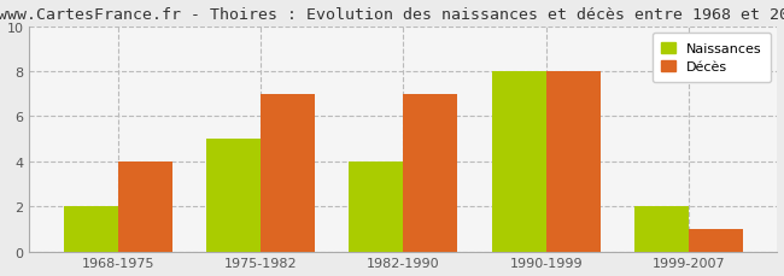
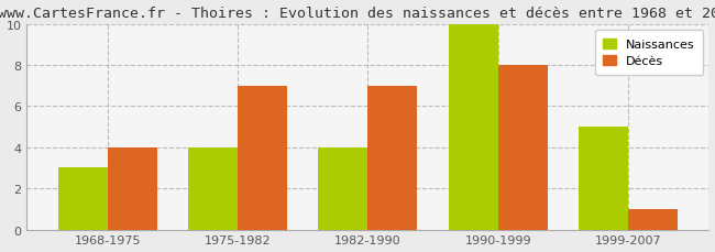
Naissances/1968-1975: 2 -> 3
Naissances/1975-1982: 5 -> 4
Naissances/1990-1999: 8 -> 10
Naissances/1999-2007: 2 -> 5
